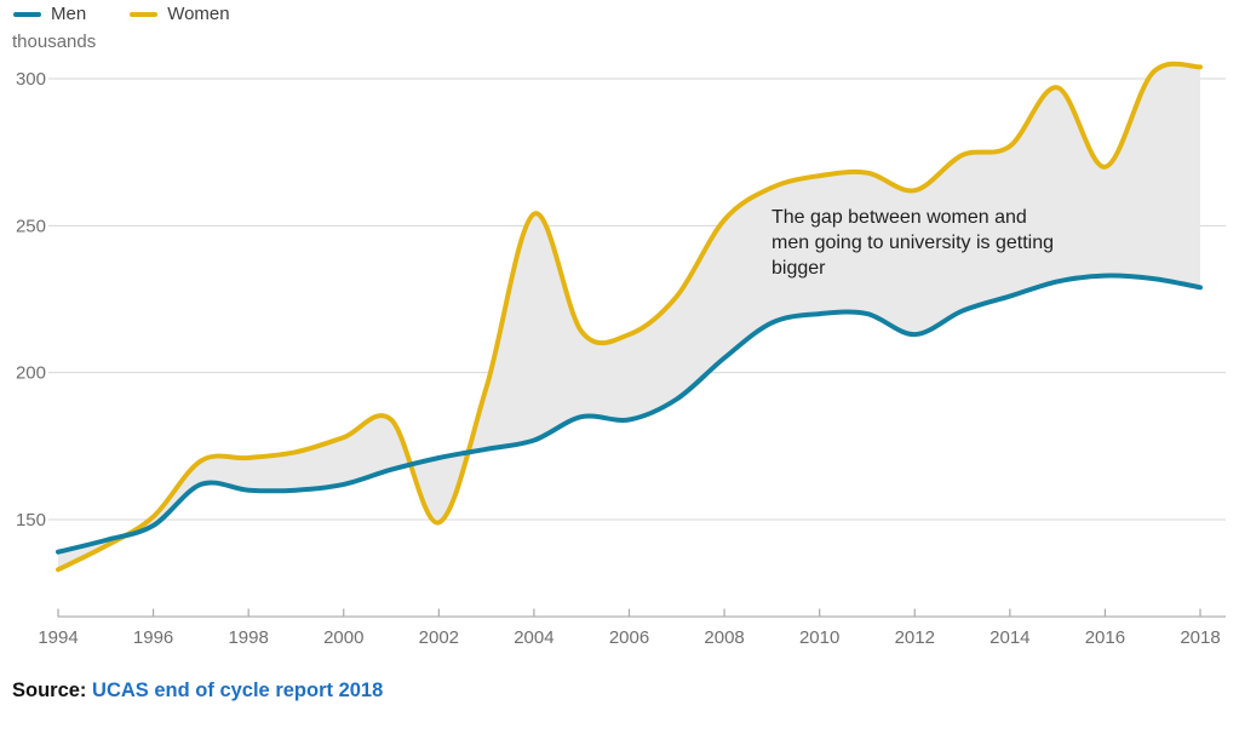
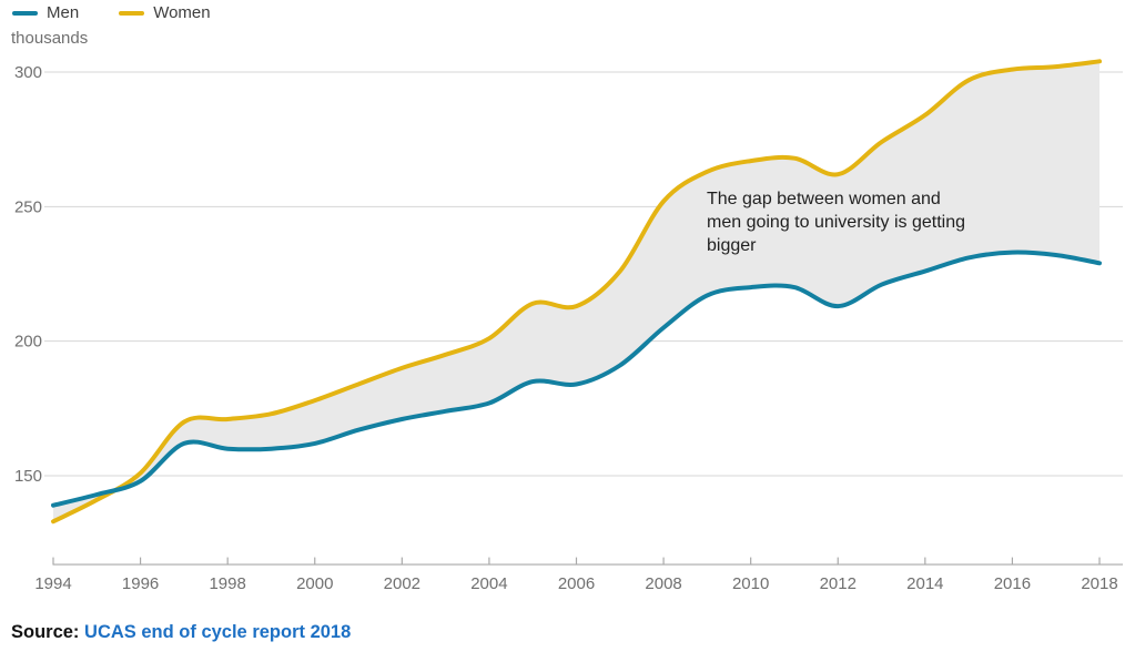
Women/2002: 149 -> 190
Women/2004: 254 -> 201
Women/2014: 277 -> 284
Women/2016: 270 -> 301
